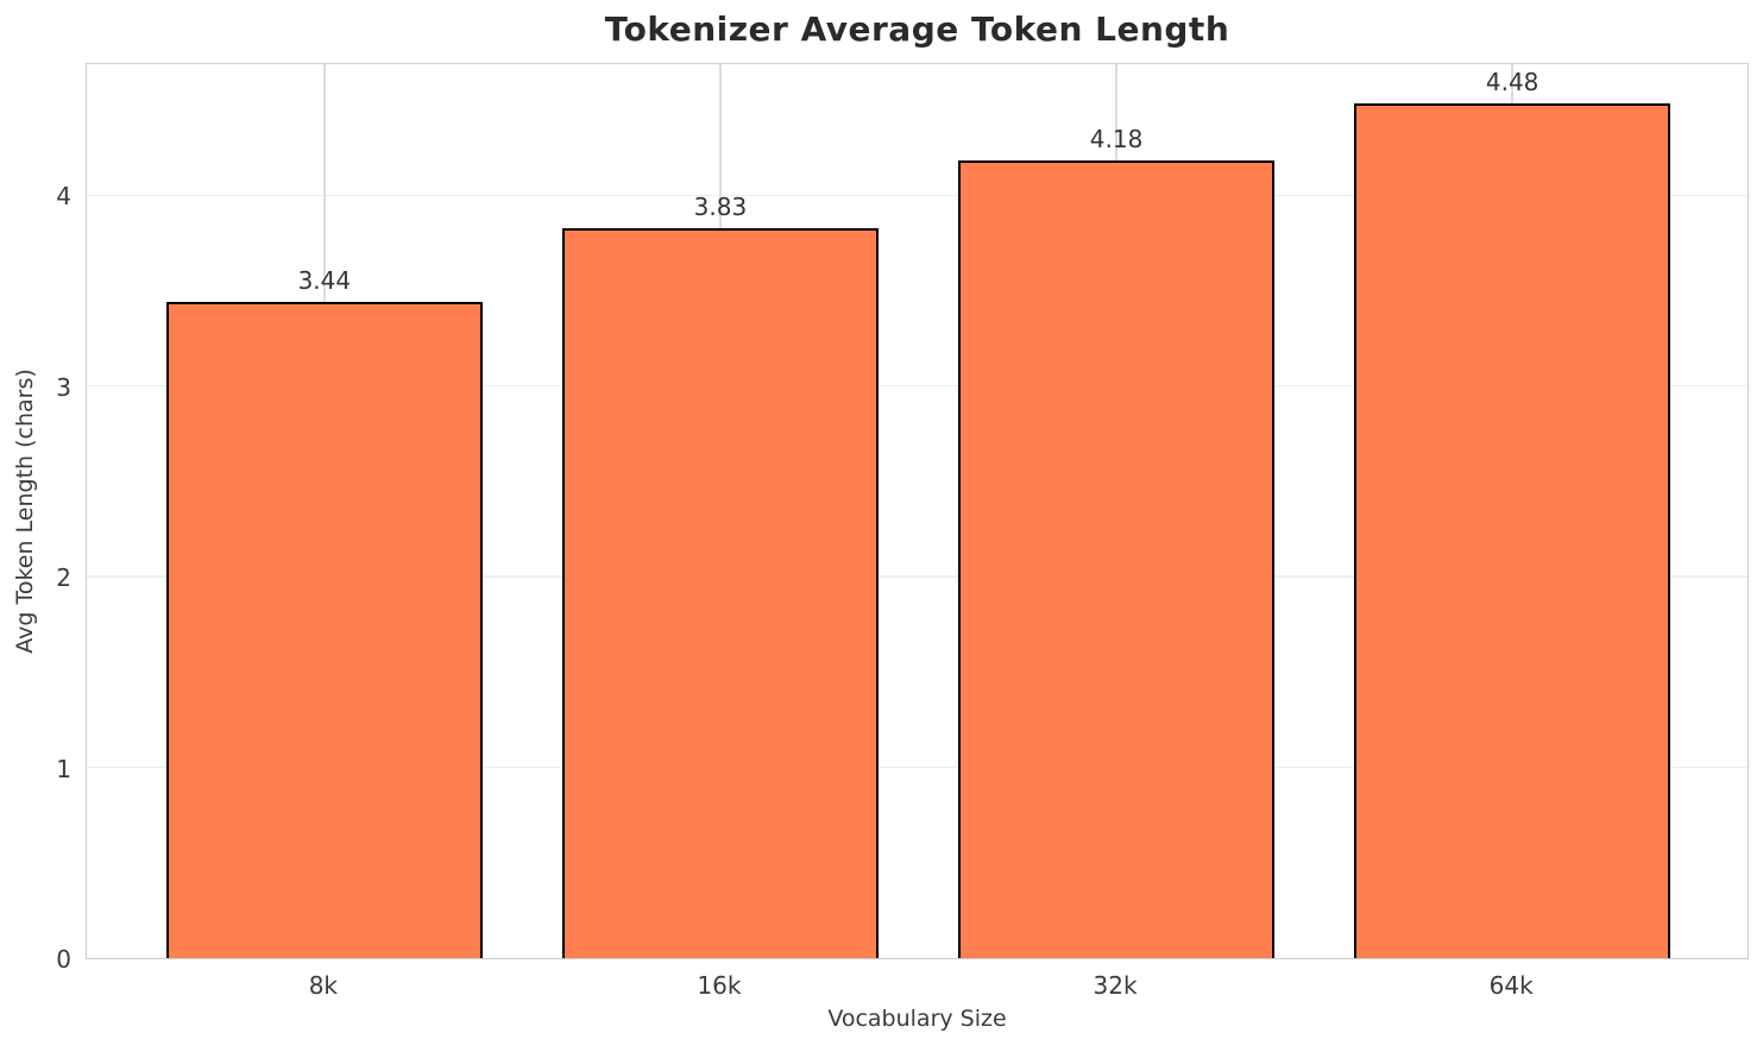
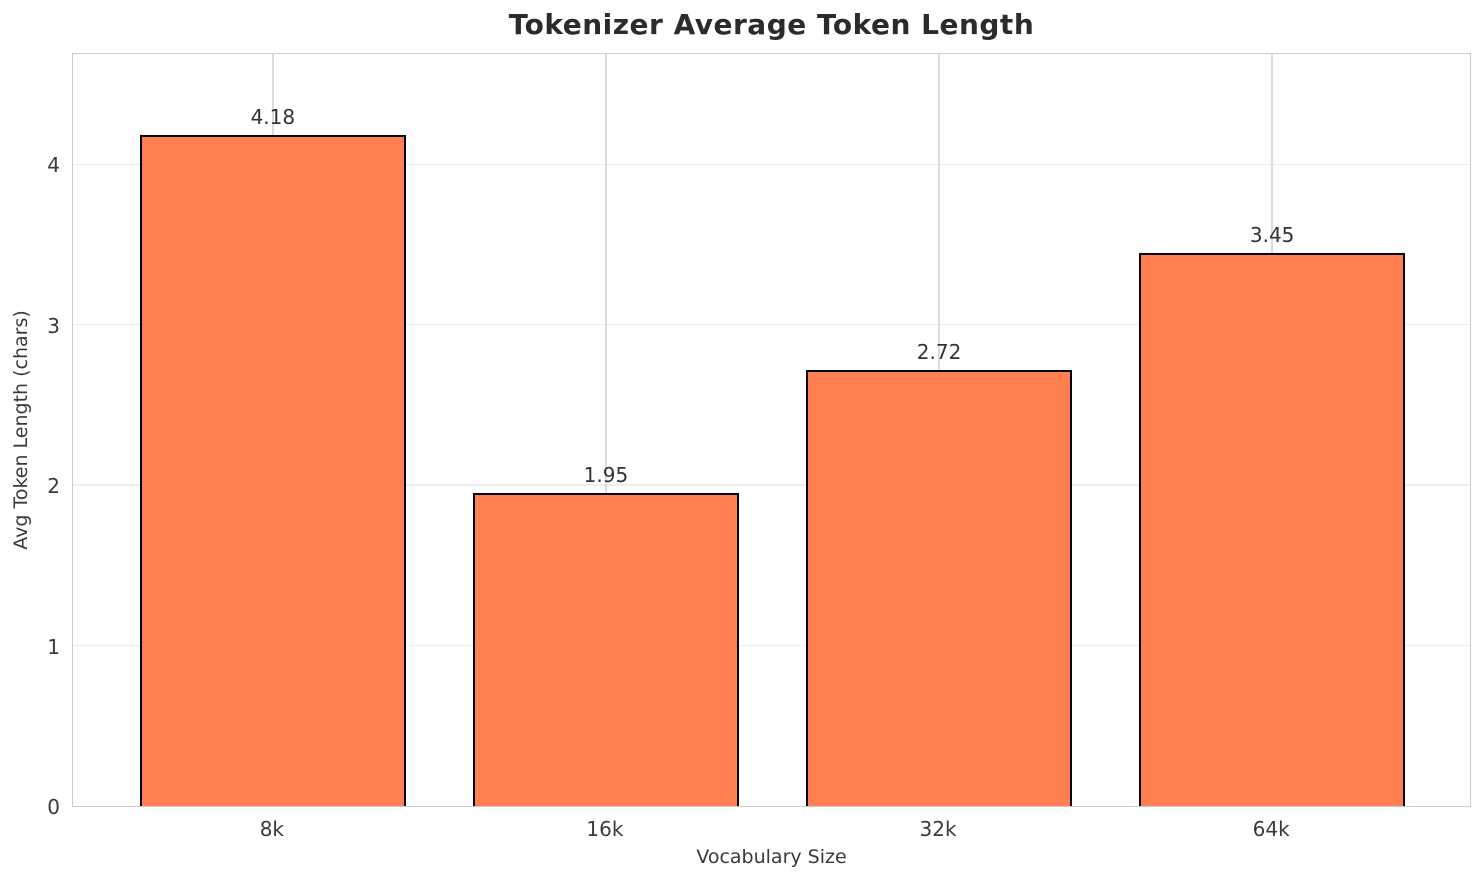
8k: 3.44 -> 4.18
16k: 3.83 -> 1.95
32k: 4.18 -> 2.72
64k: 4.48 -> 3.45
